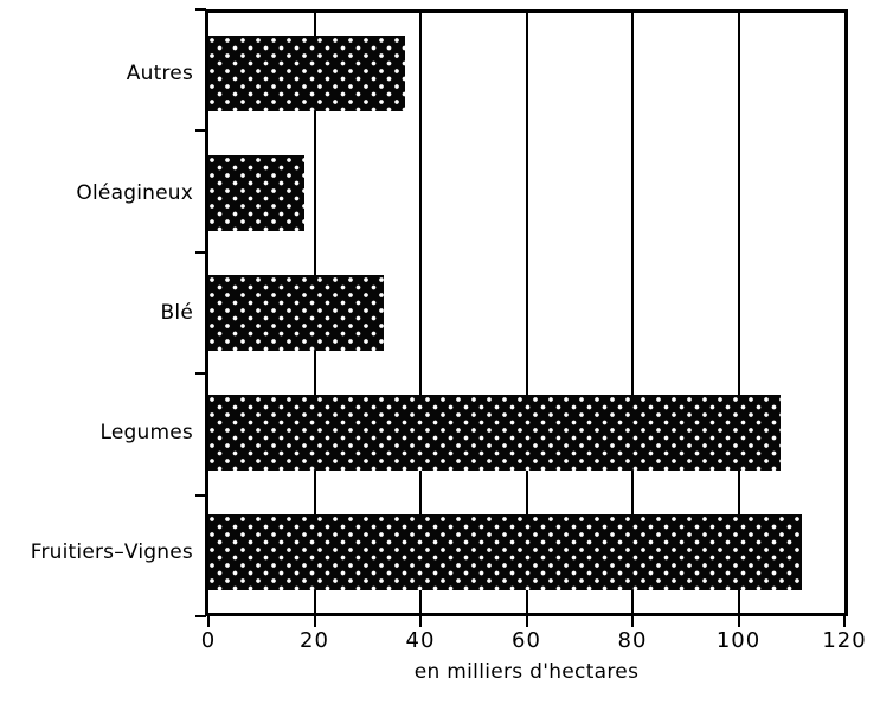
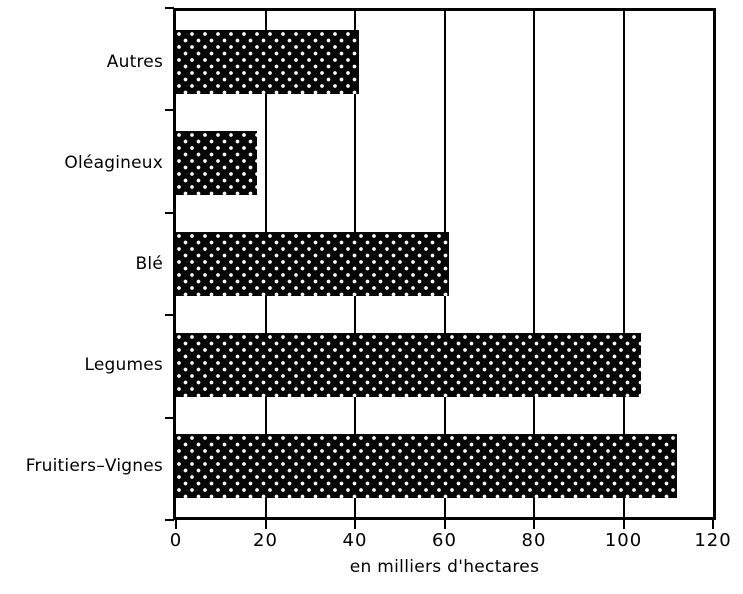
Autres: 37 -> 41
Blé: 33 -> 61
Legumes: 108 -> 104
